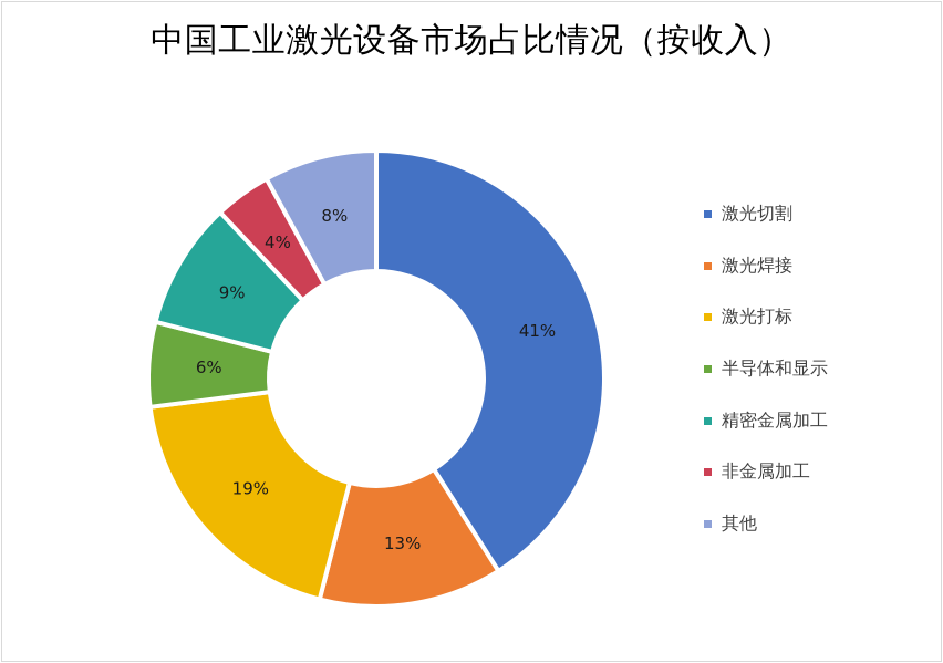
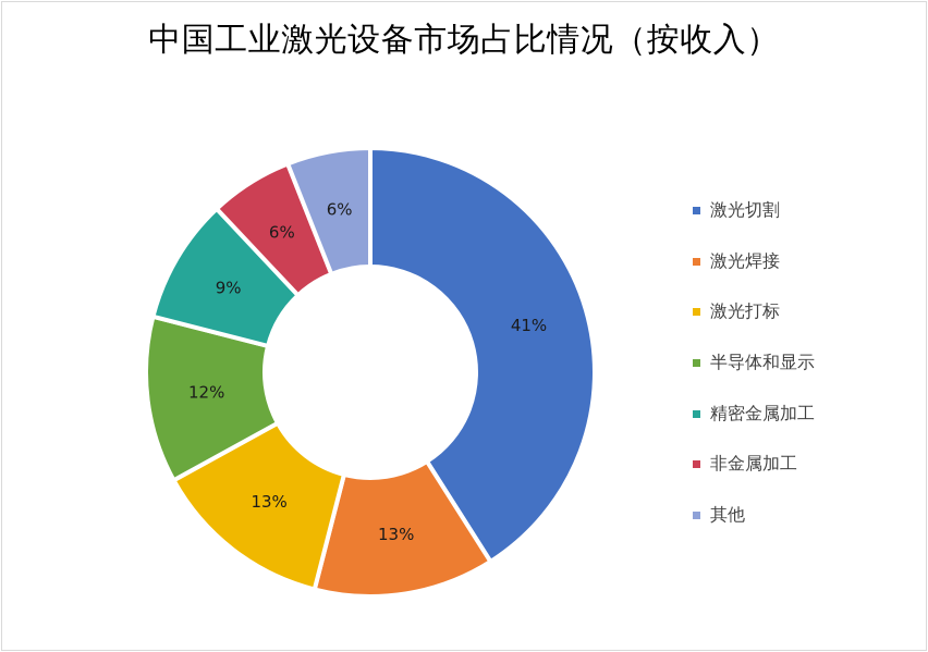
激光打标: 19% -> 13%
半导体和显示: 6% -> 12%
非金属加工: 4% -> 6%
其他: 8% -> 6%
